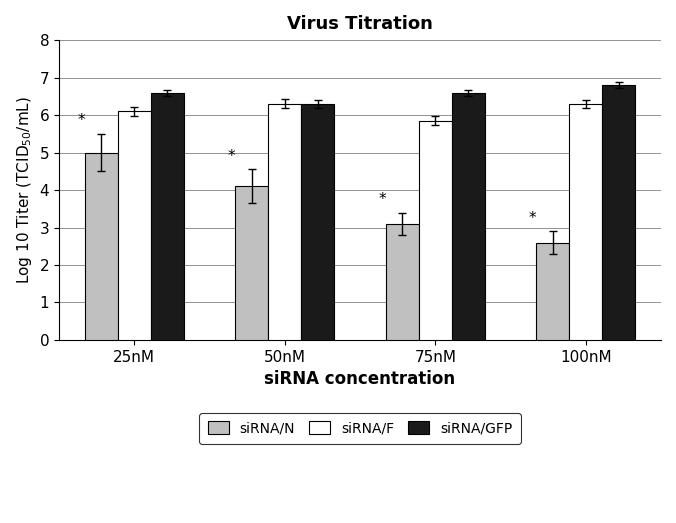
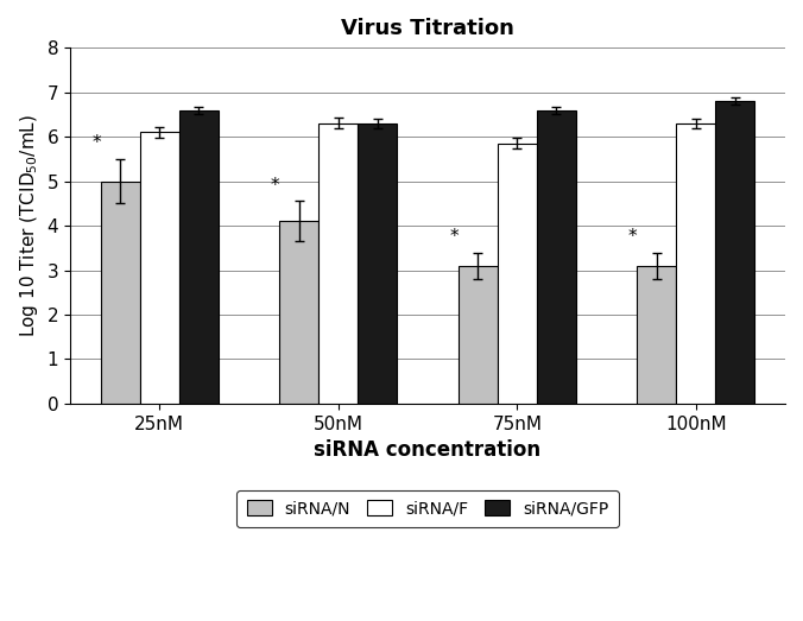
siRNA/N/100nM: 2.6 -> 3.1
